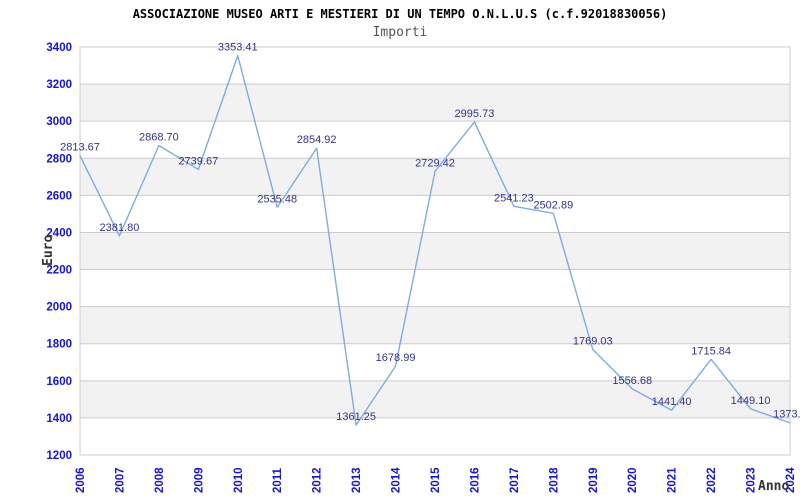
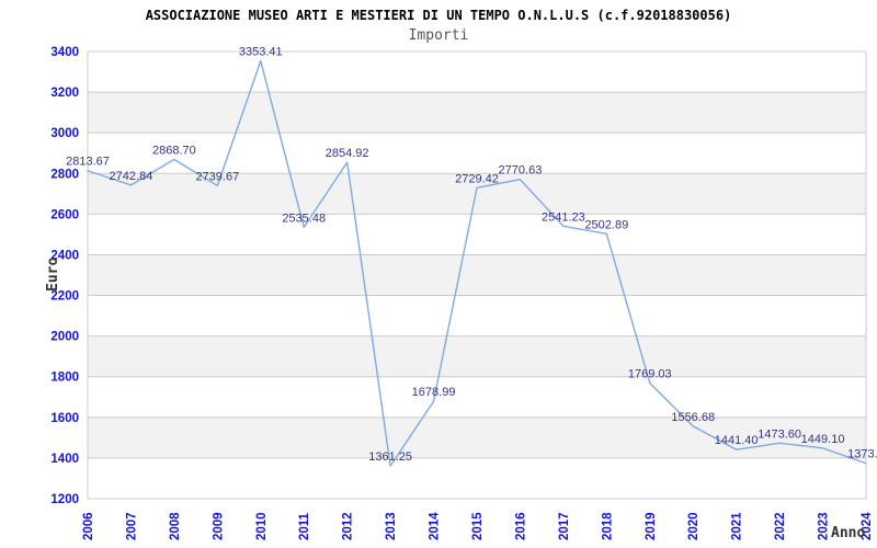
2007: 2381.80 -> 2742.84
2016: 2995.73 -> 2770.63
2022: 1715.84 -> 1473.60
